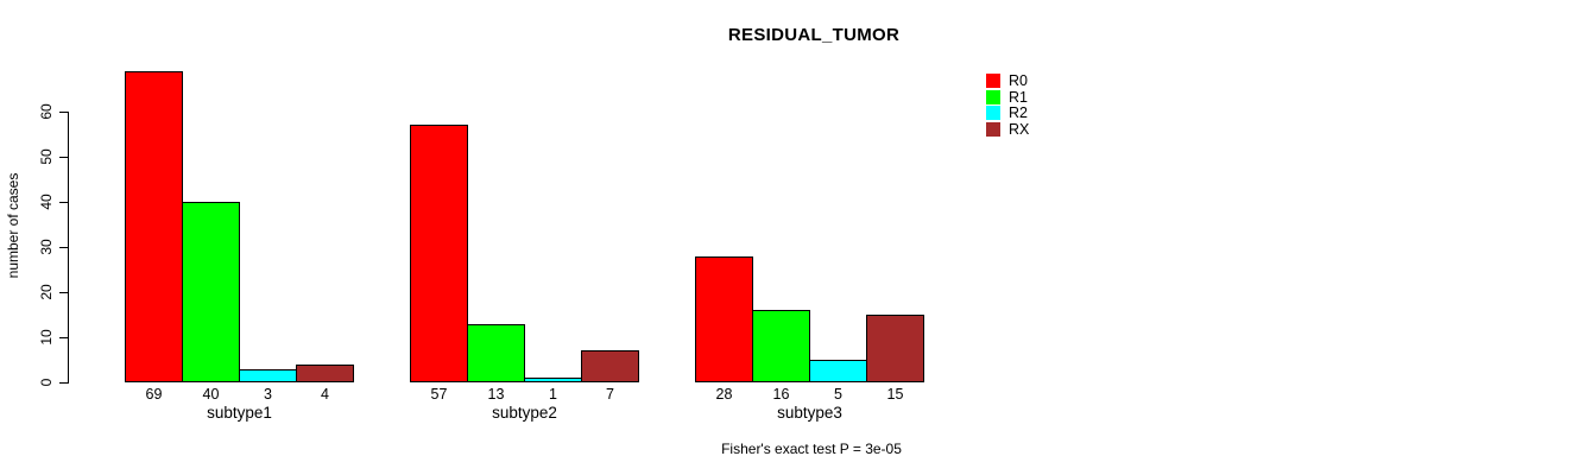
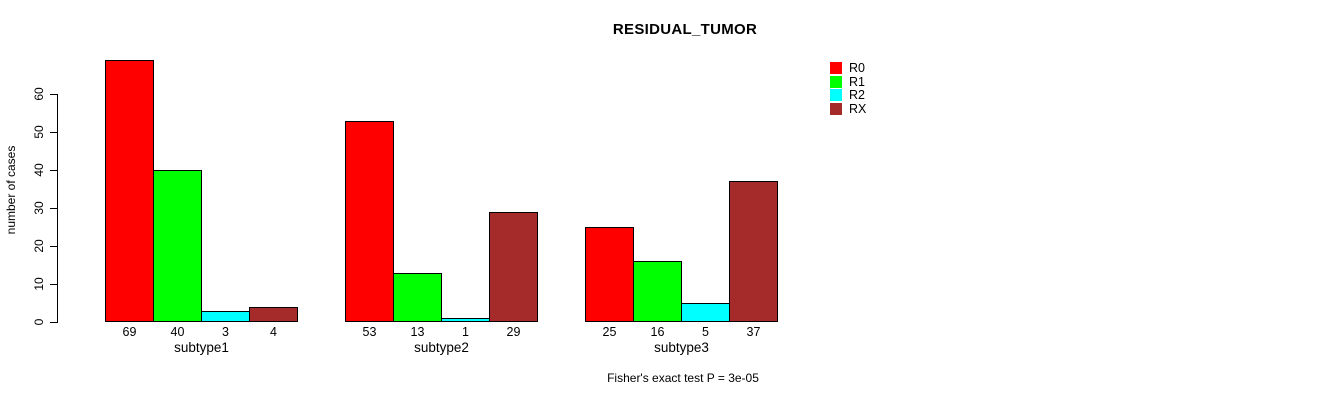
R0/subtype2: 57 -> 53
RX/subtype2: 7 -> 29
R0/subtype3: 28 -> 25
RX/subtype3: 15 -> 37
